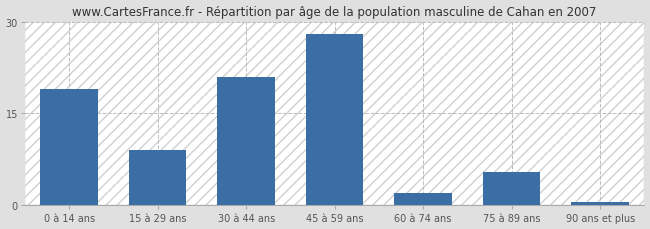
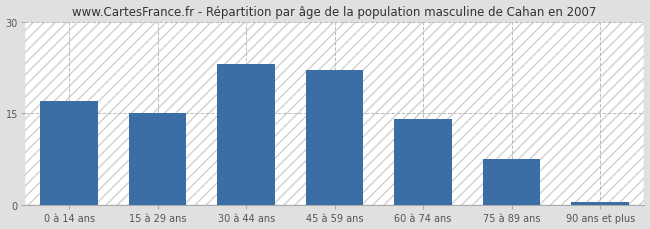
0 à 14 ans: 19.0 -> 17.0
15 à 29 ans: 9.0 -> 15.0
30 à 44 ans: 21.0 -> 23.0
45 à 59 ans: 28.0 -> 22.0
60 à 74 ans: 2.0 -> 14.0
75 à 89 ans: 5.4 -> 7.5
